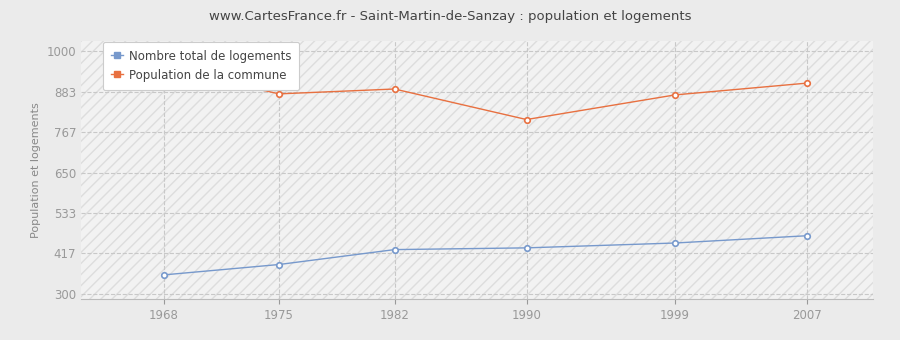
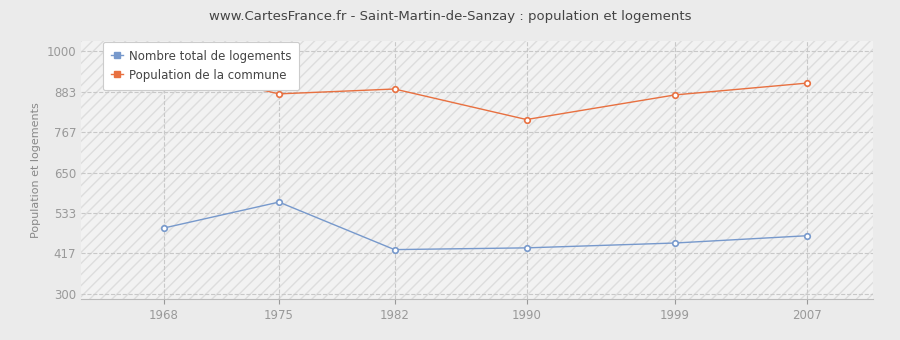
Nombre total de logements/1968: 355 -> 490
Nombre total de logements/1975: 385 -> 565
